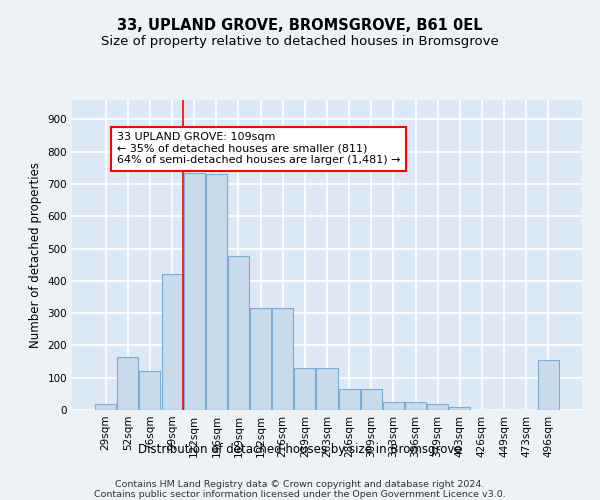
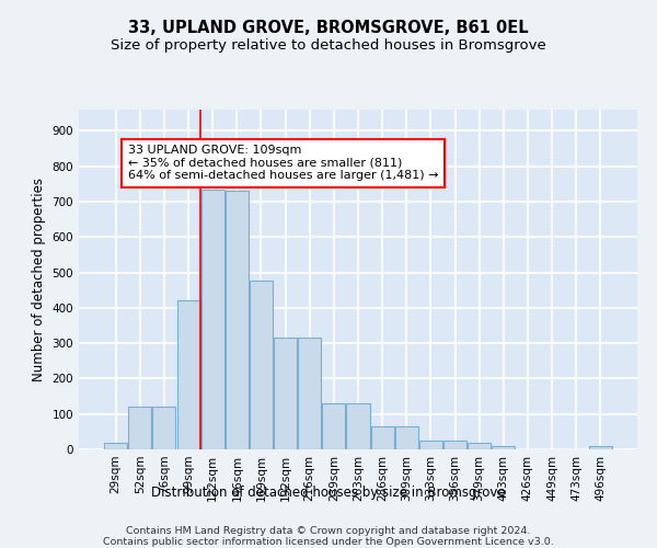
52sqm: 165 -> 122
496sqm: 155 -> 10
